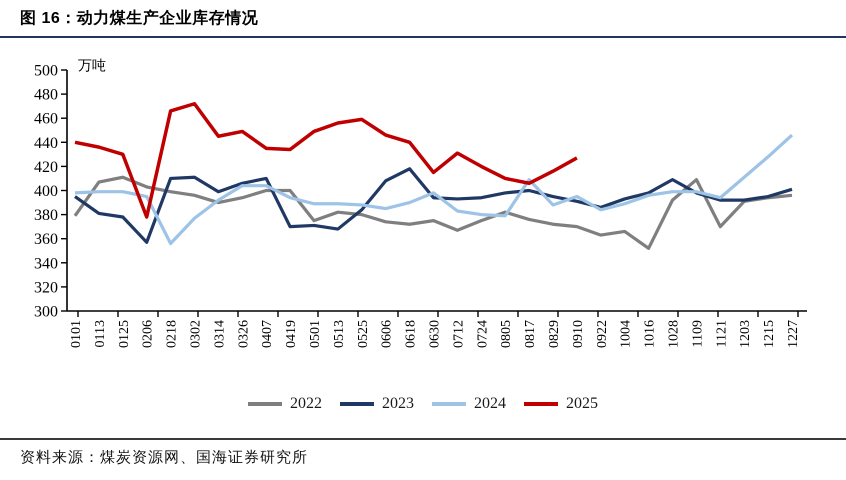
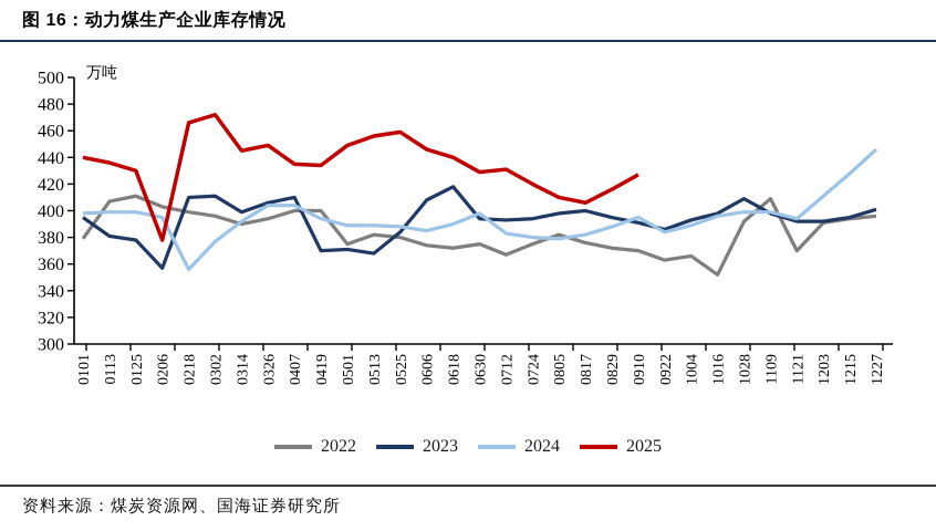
2025/0630: 415 -> 429
2024/0817: 409 -> 382
